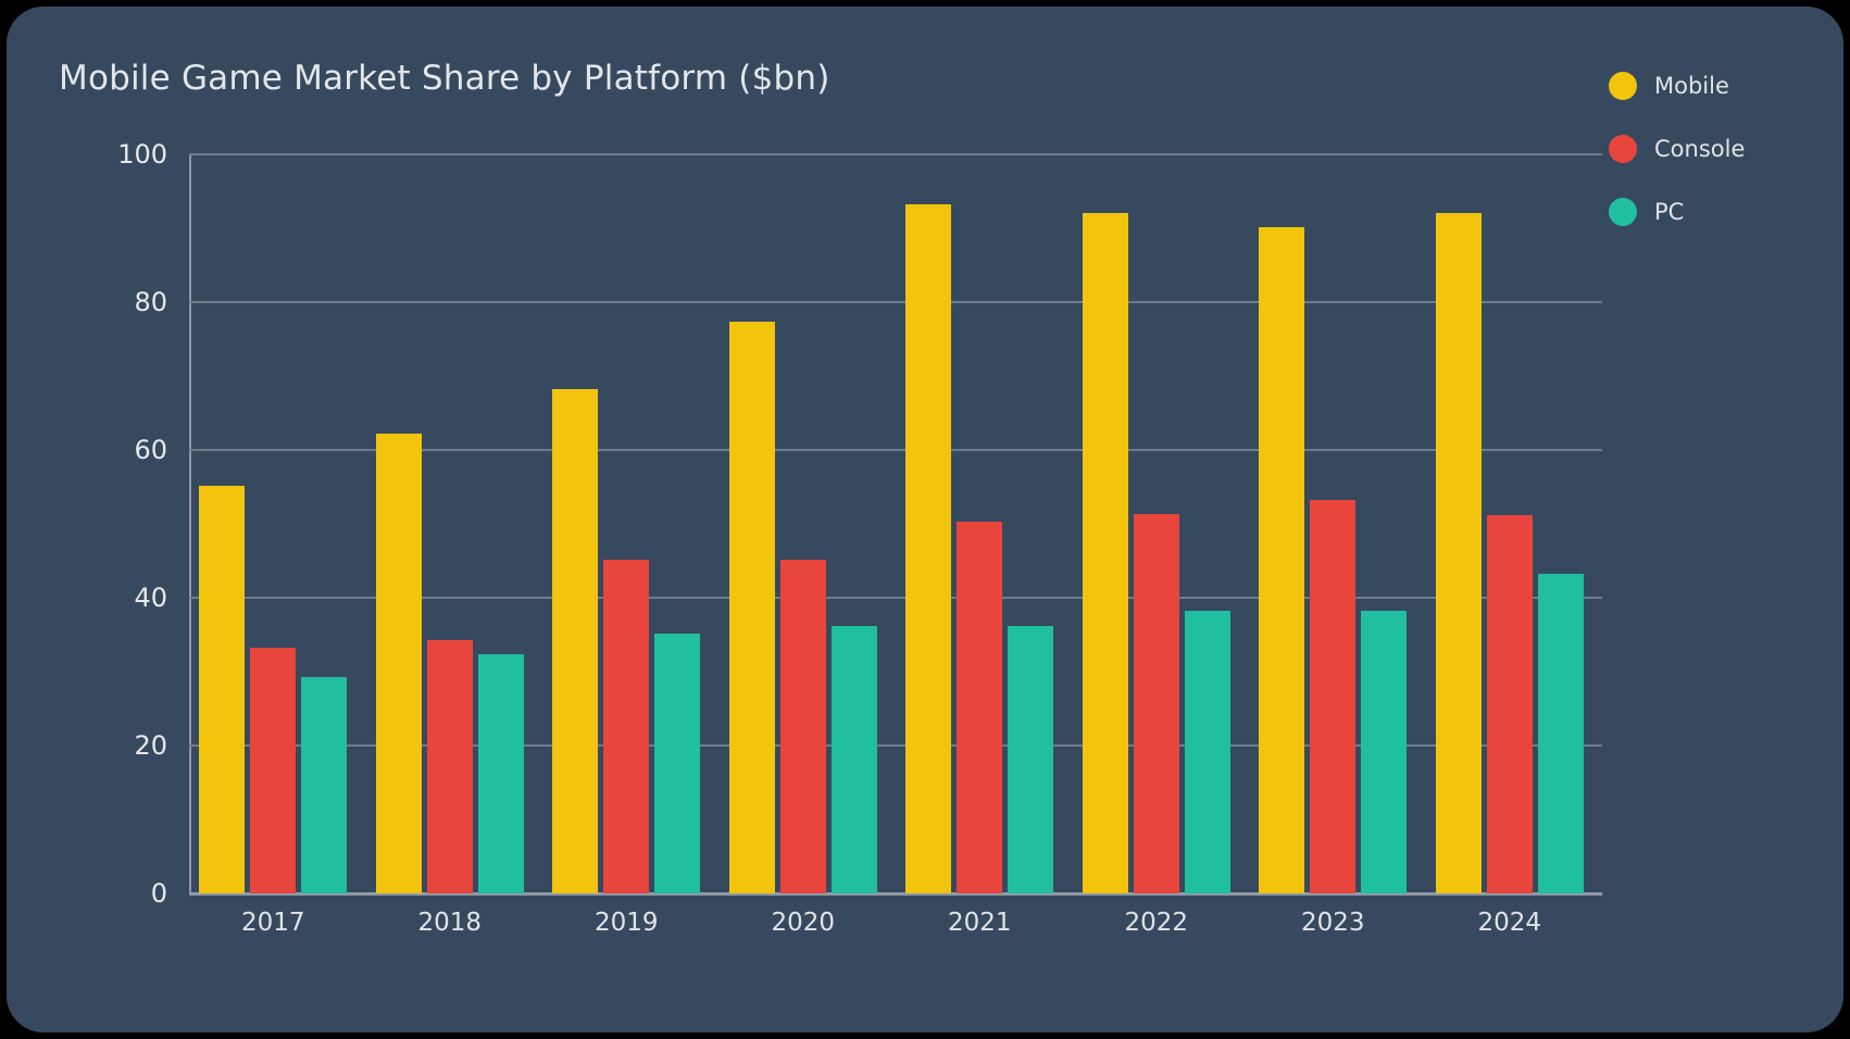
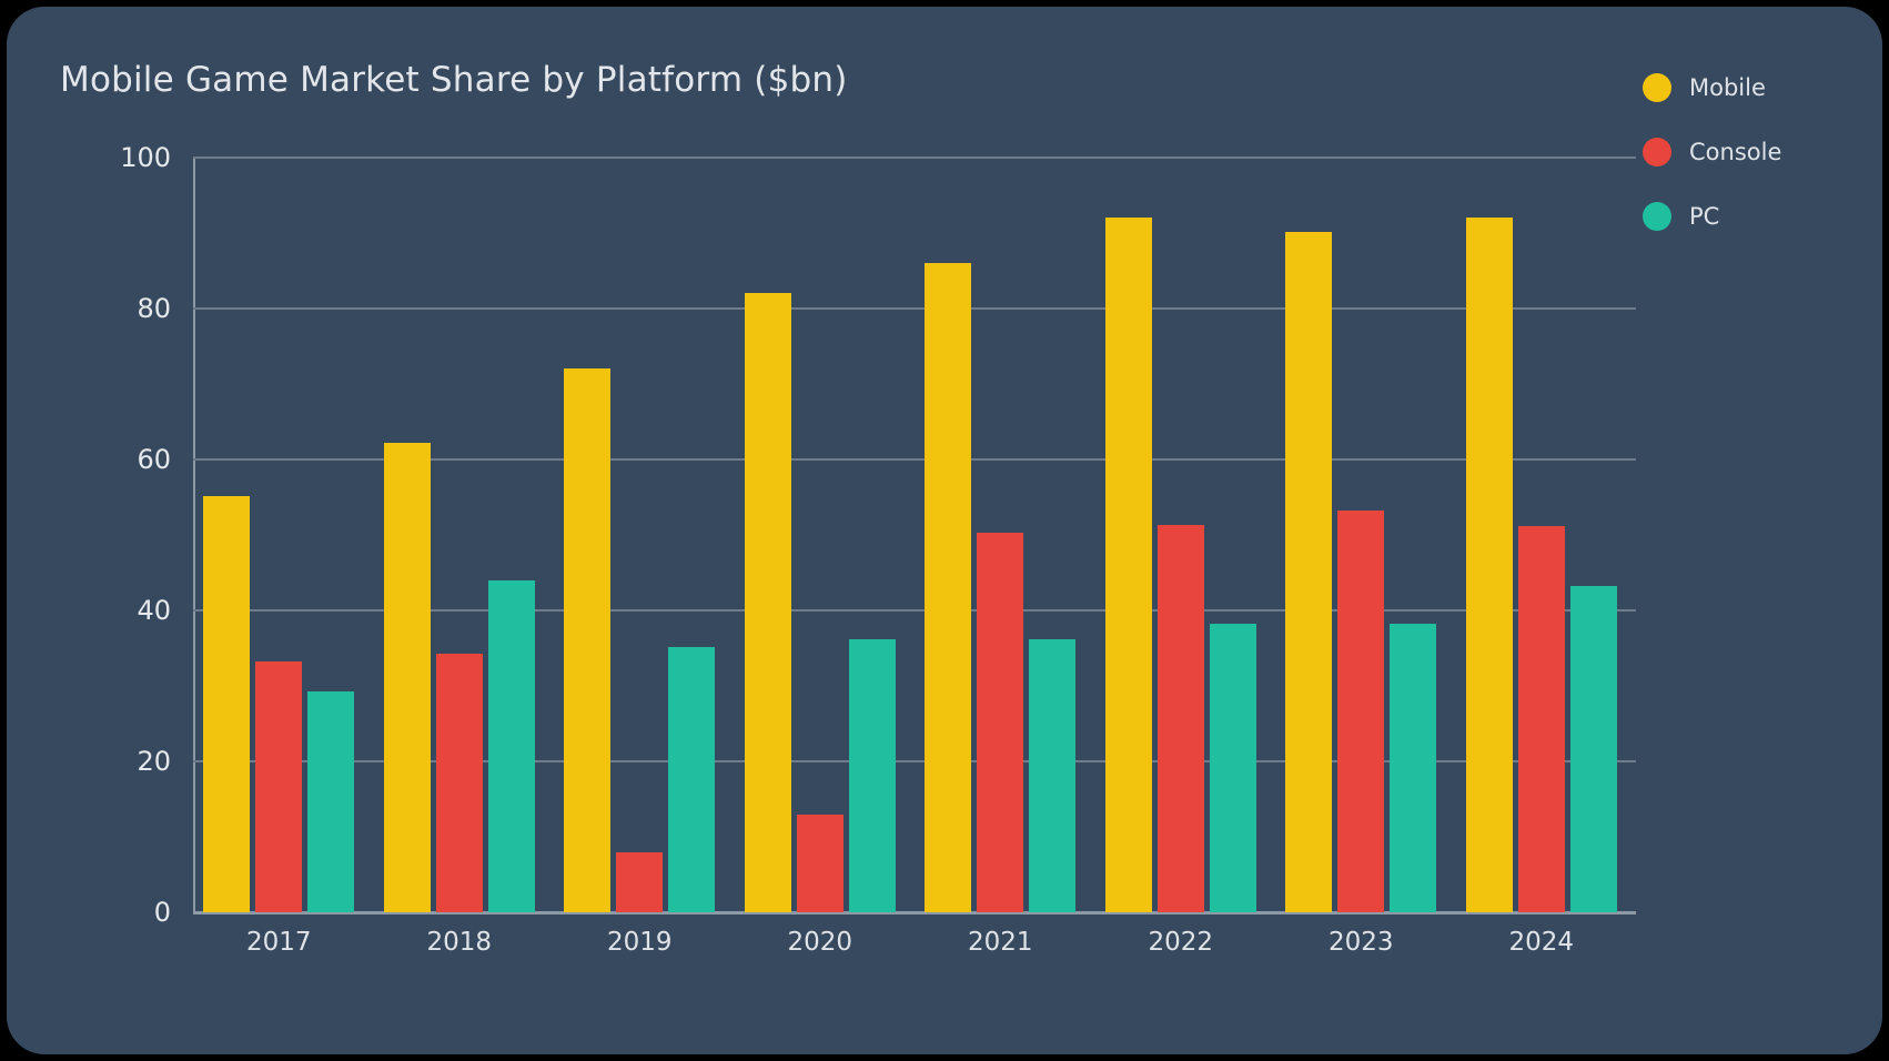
PC/2018: 32 -> 44
Mobile/2019: 68 -> 72
Console/2019: 45 -> 8
Mobile/2020: 77 -> 82
Console/2020: 45 -> 13
Mobile/2021: 93 -> 86
